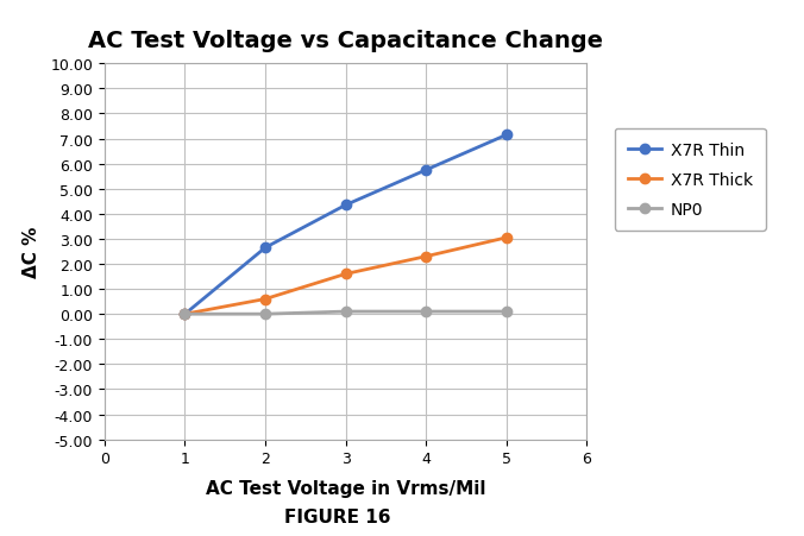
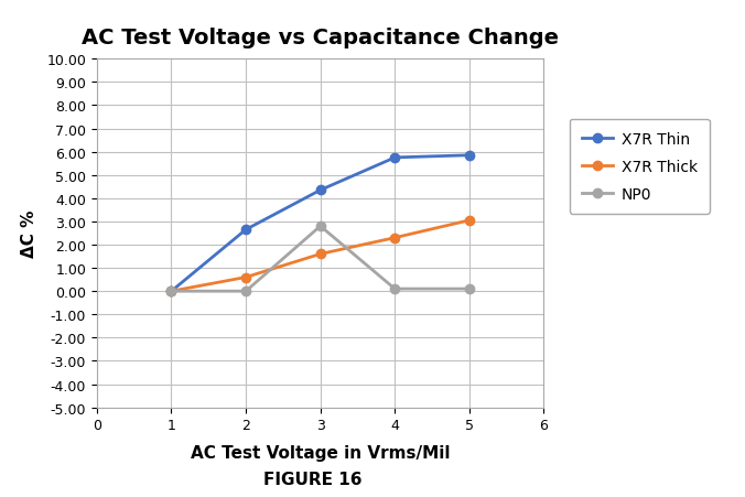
NP0/3: 0.1 -> 2.8
X7R Thin/5: 7.15 -> 5.85
